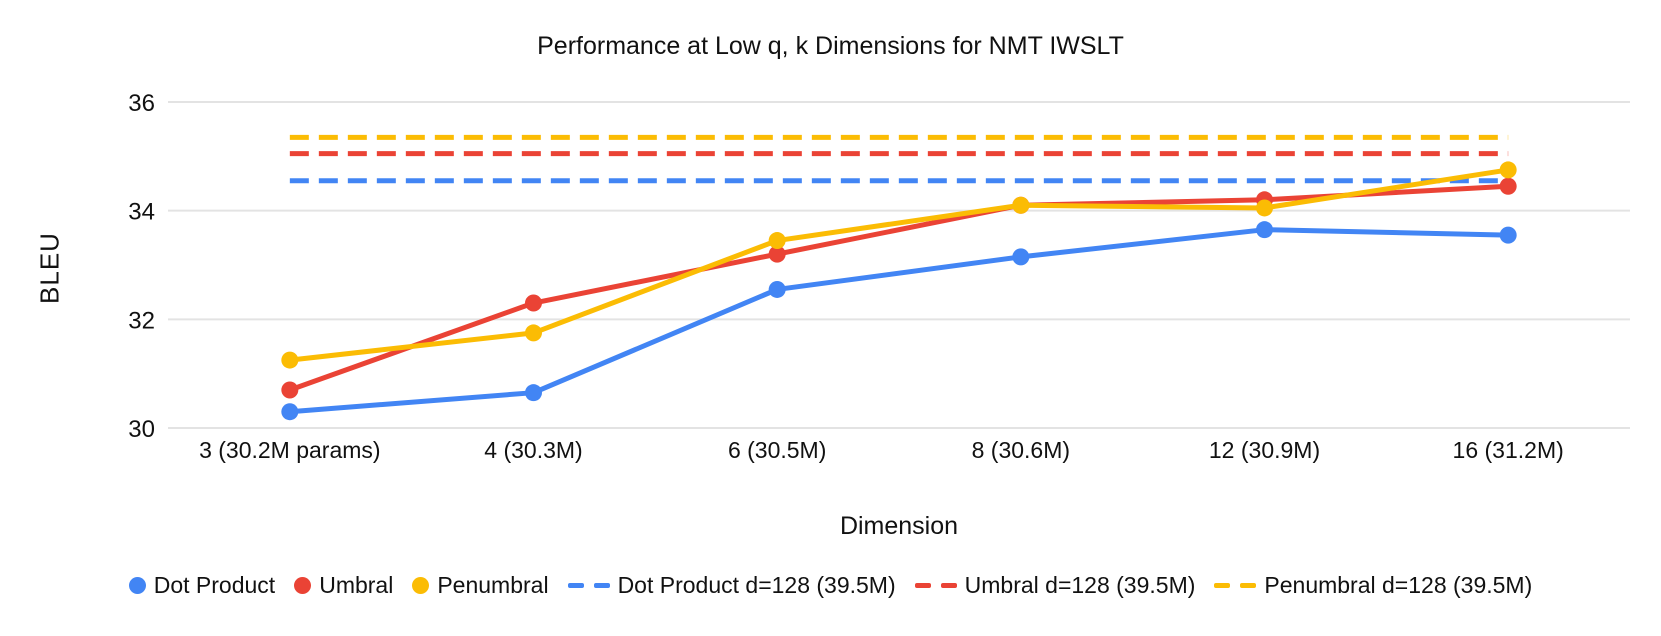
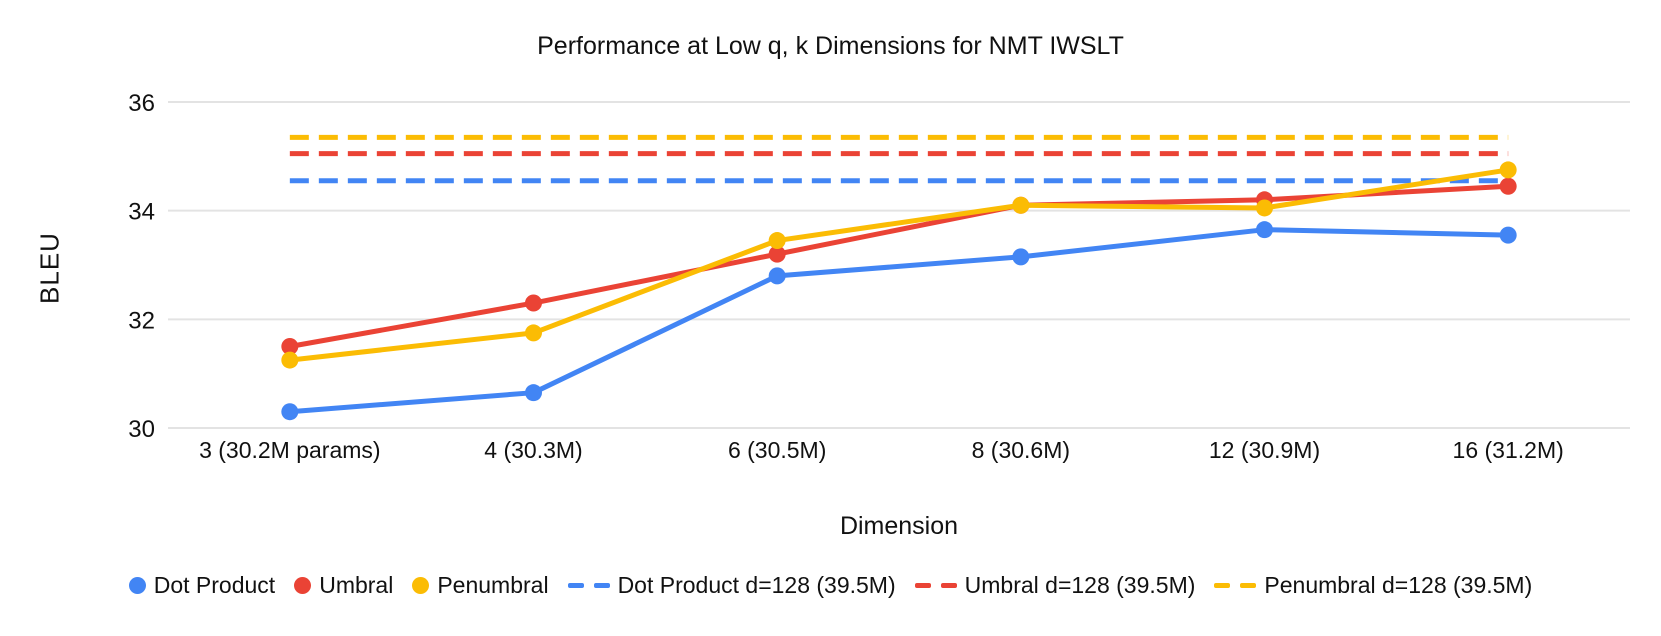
Umbral/3 (30.2M params): 30.7 -> 31.5
Dot Product/6 (30.5M): 32.5 -> 32.8
